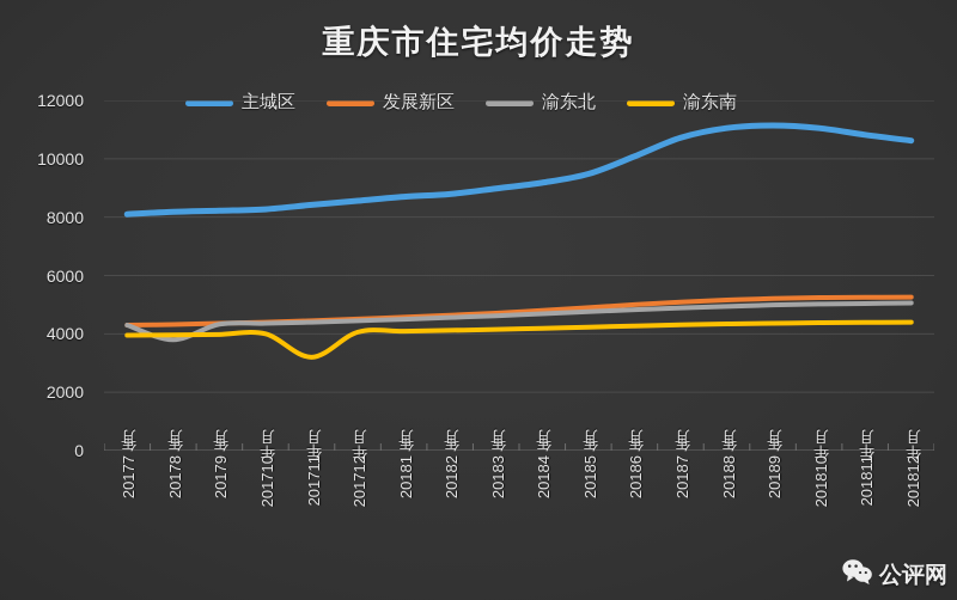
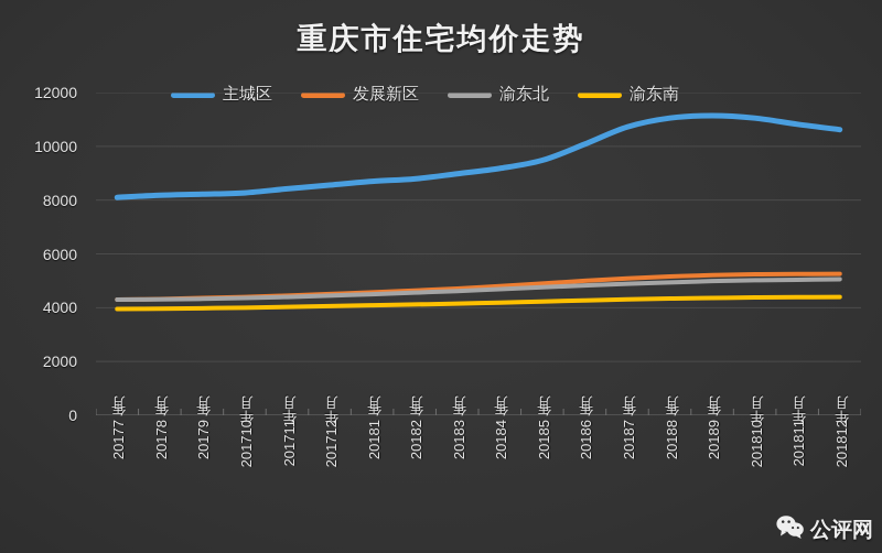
渝东北/2017年8月: 3800 -> 4300
渝东南/2017年11月: 3200 -> 4000
